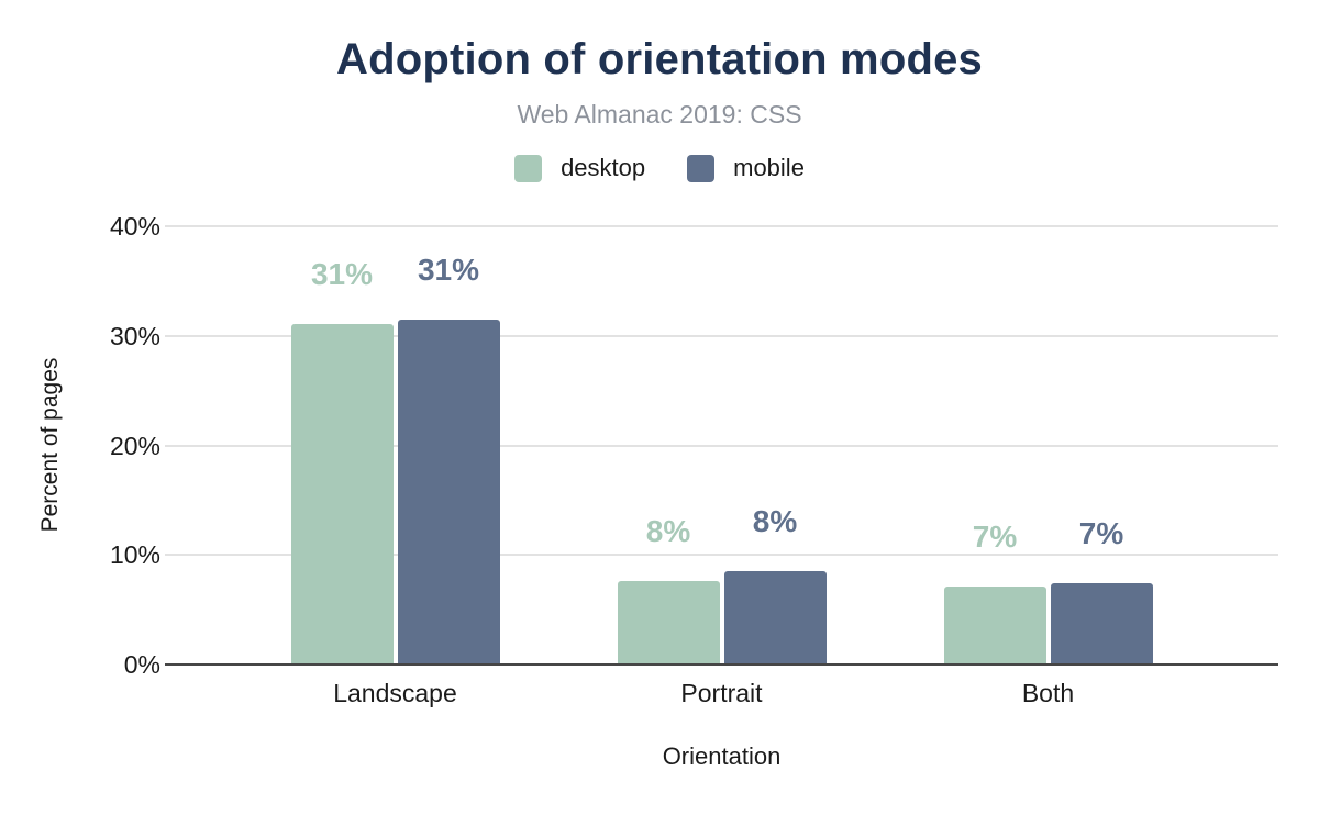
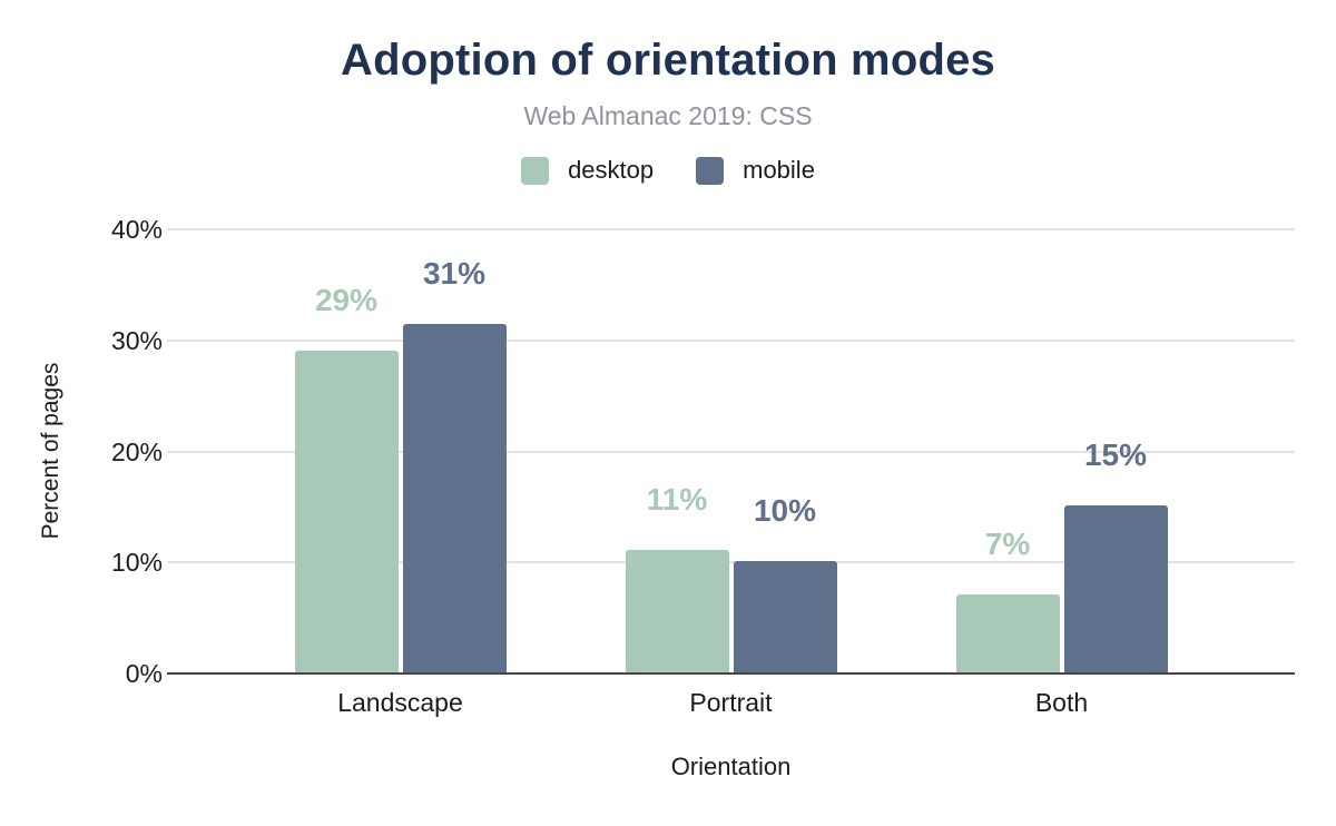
desktop/Landscape: 31% -> 29%
desktop/Portrait: 8% -> 11%
mobile/Portrait: 8% -> 10%
mobile/Both: 7% -> 15%
